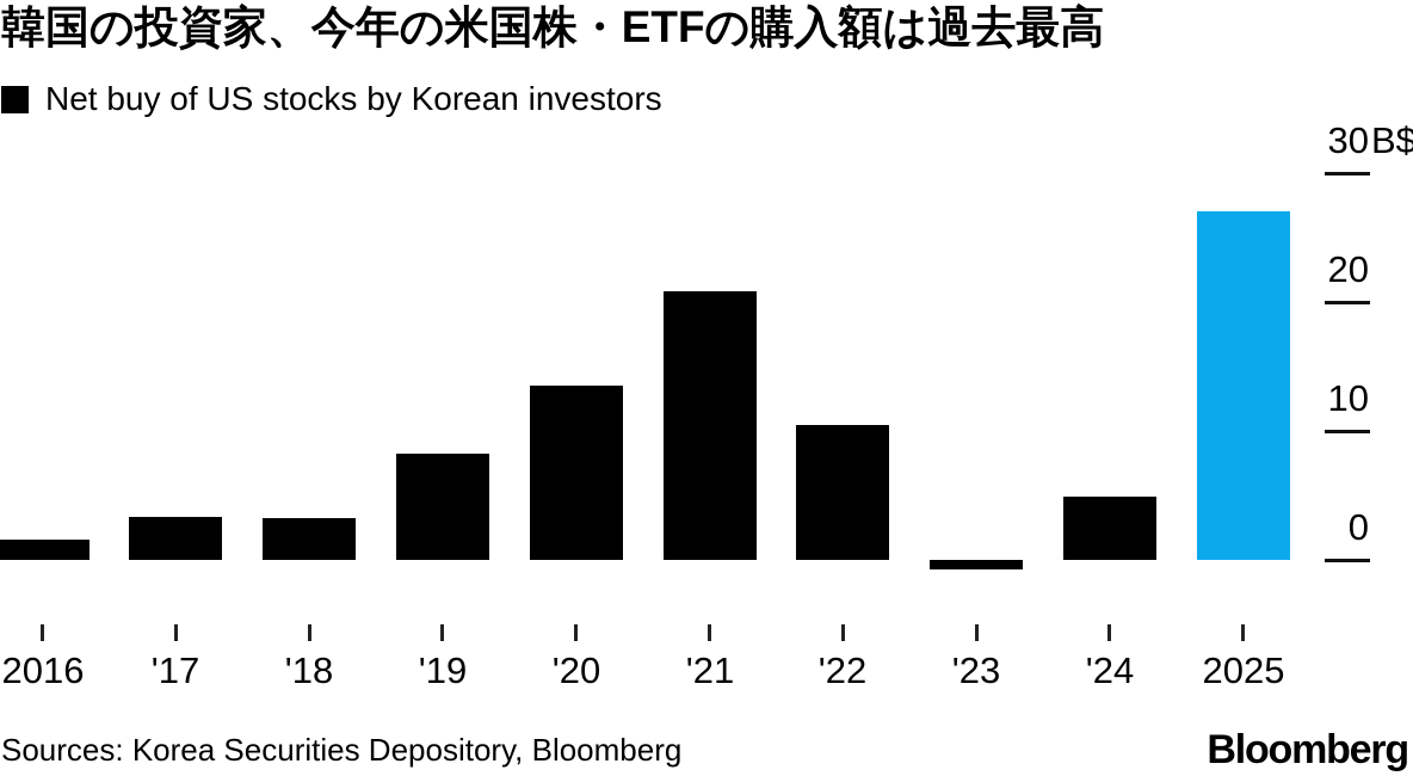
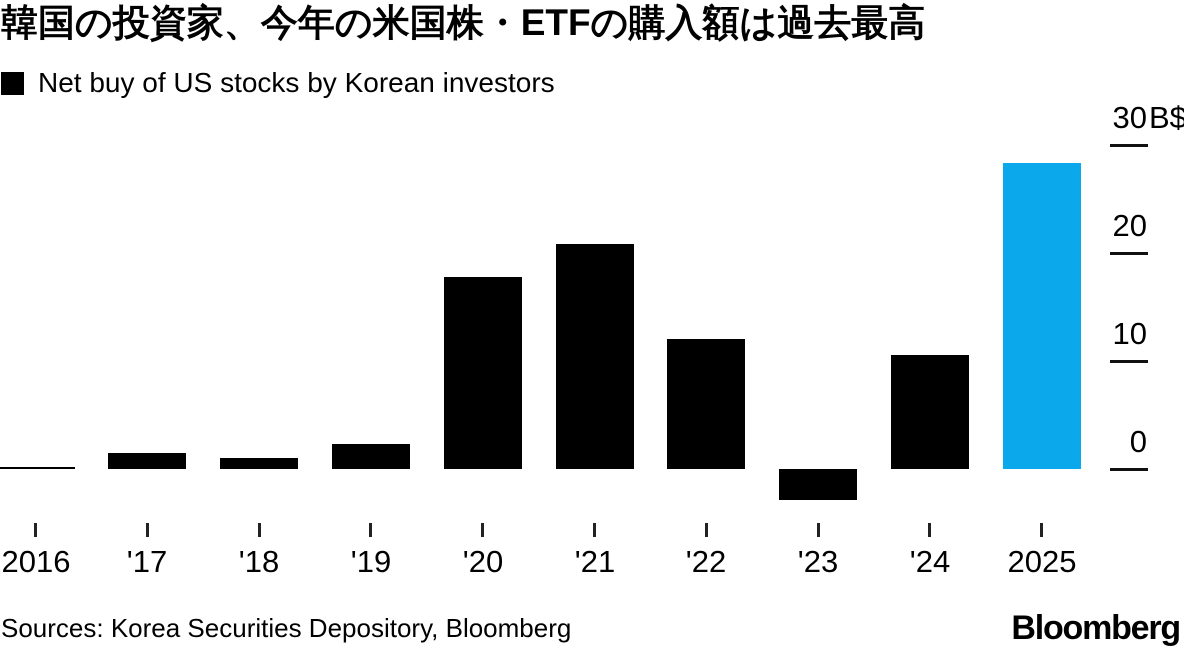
2016: 1.6 -> 0.2
'17: 3.3 -> 1.5
'18: 3.2 -> 1.0
'19: 8.2 -> 2.3
'20: 13.5 -> 17.8
'22: 10.5 -> 12.0
'23: -0.7 -> -2.9
'24: 4.9 -> 10.6
2025: 27.0 -> 28.3
